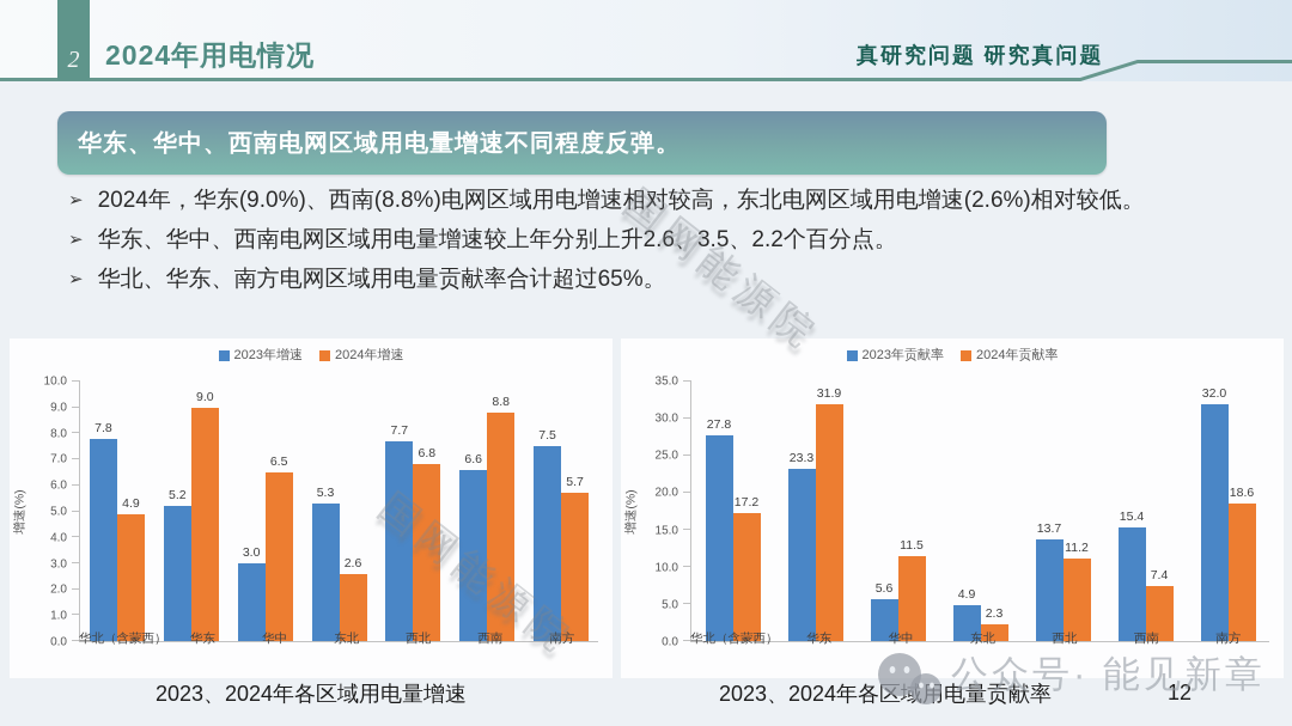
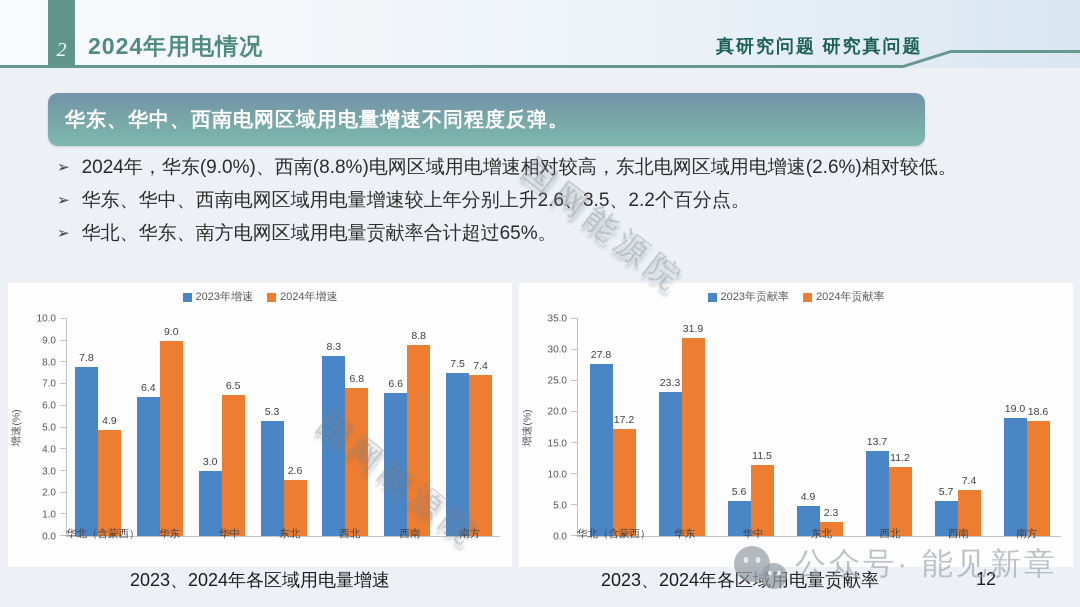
2023、2024年各区域用电量增速/2023年增速/华东: 5.2 -> 6.4
2023、2024年各区域用电量增速/2023年增速/西北: 7.7 -> 8.3
2023、2024年各区域用电量增速/2024年增速/南方: 5.7 -> 7.4
2023、2024年各区域用电量贡献率/2023年贡献率/西南: 15.4 -> 5.7
2023、2024年各区域用电量贡献率/2023年贡献率/南方: 32.0 -> 19.0
